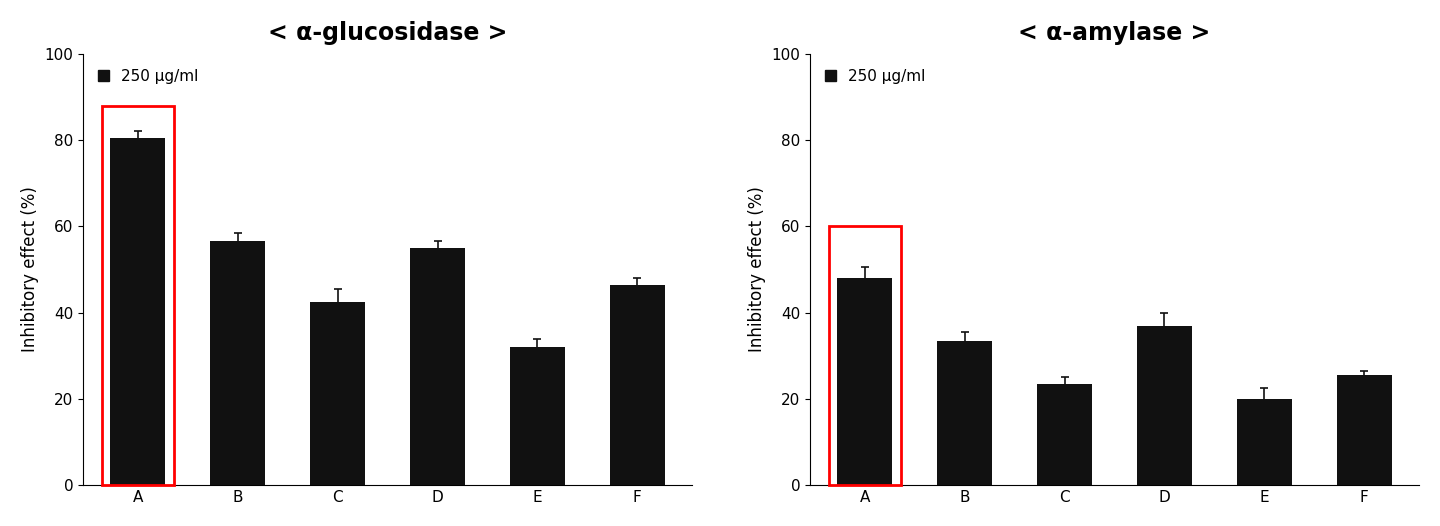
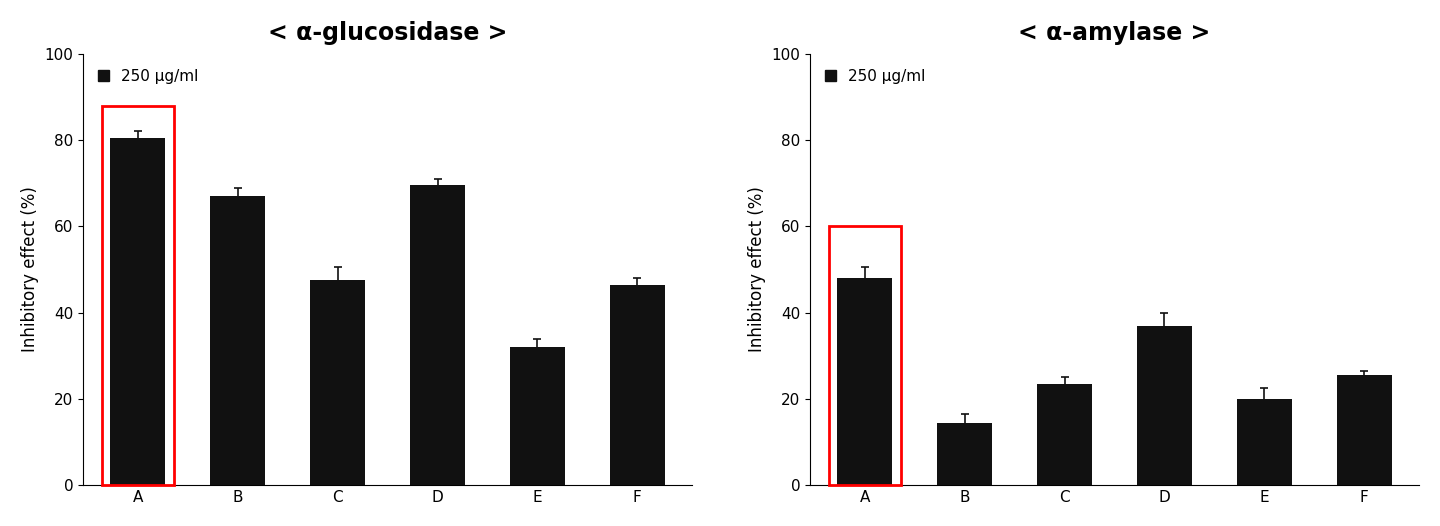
< α-glucosidase >/B: 56.5 -> 67.0
< α-glucosidase >/C: 42.5 -> 47.5
< α-glucosidase >/D: 55.0 -> 69.5
< α-amylase >/B: 33.5 -> 14.5
